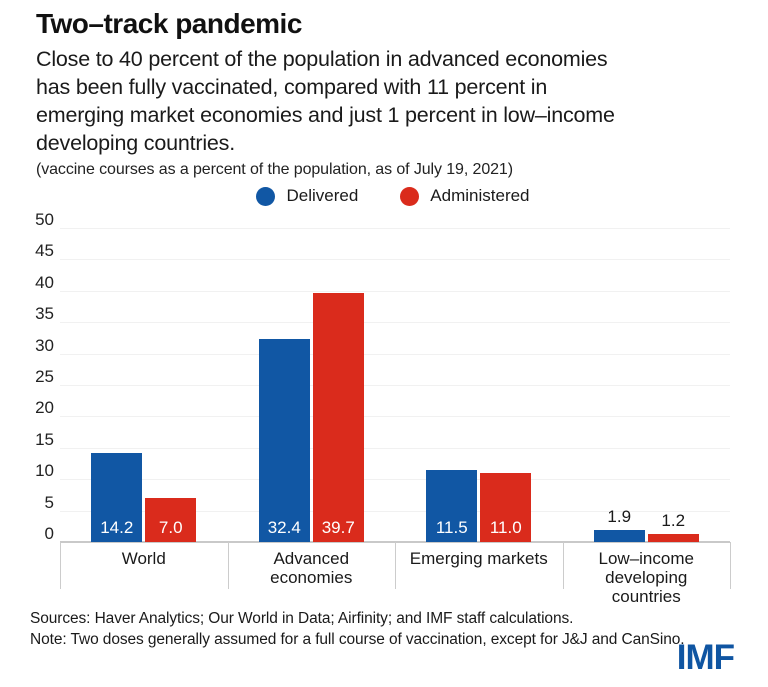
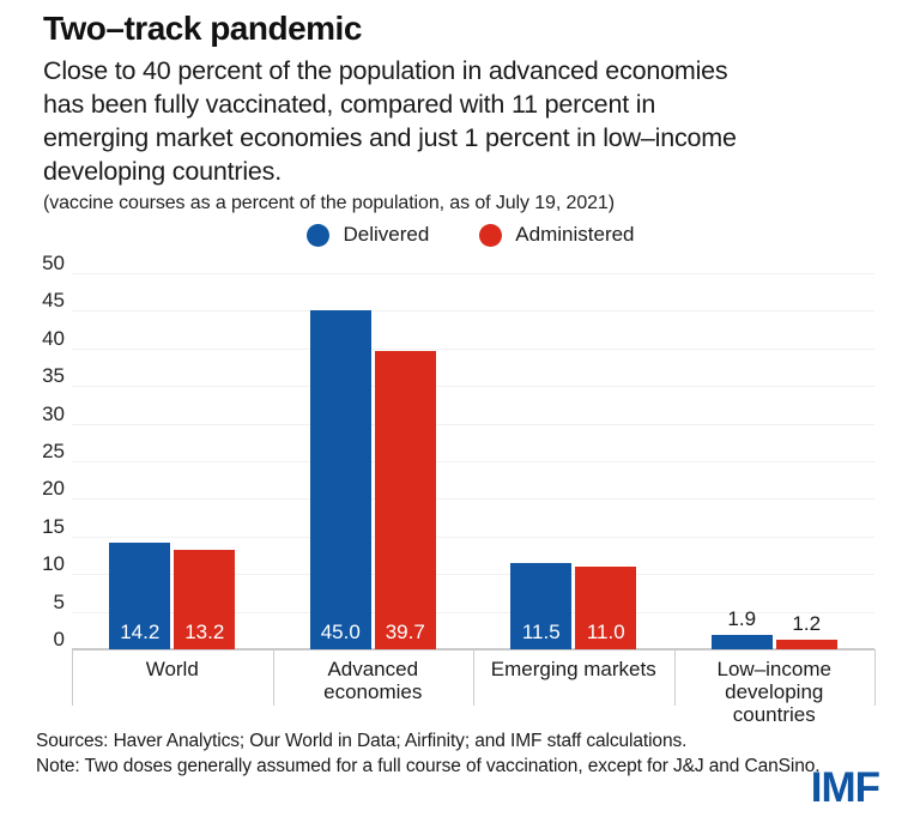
Administered/World: 7.0 -> 13.2
Delivered/Advanced economies: 32.4 -> 45.0
